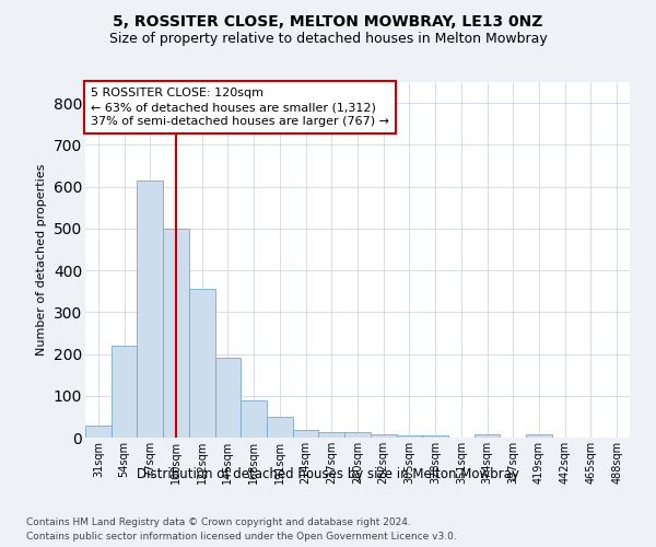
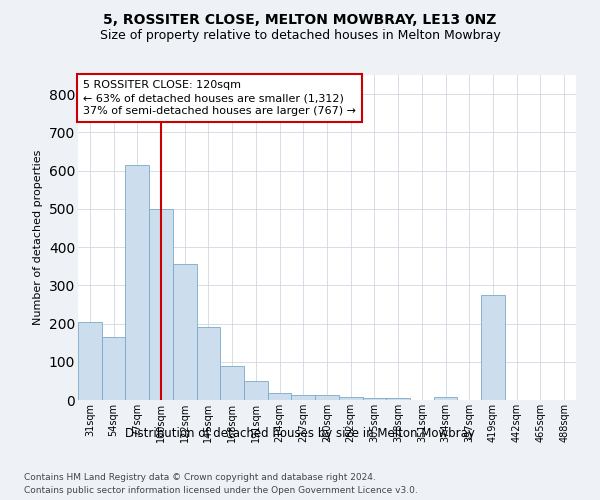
31sqm: 30 -> 205
54sqm: 220 -> 165
419sqm: 7 -> 275
